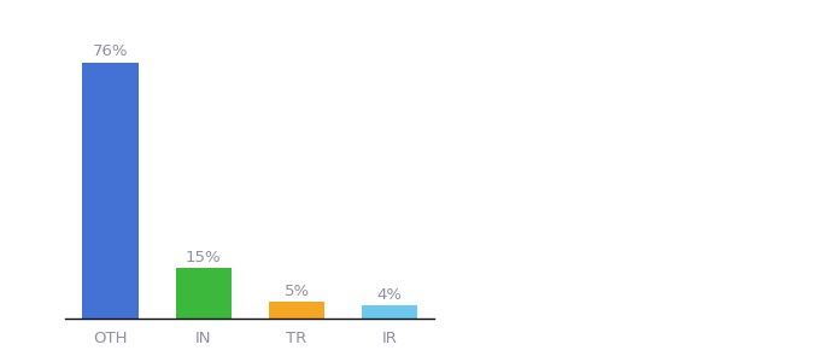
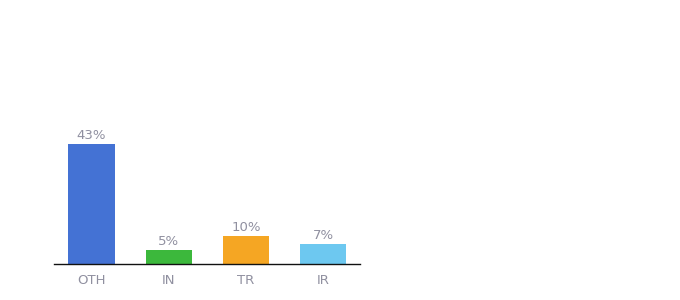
OTH: 76% -> 43%
IN: 15% -> 5%
TR: 5% -> 10%
IR: 4% -> 7%
